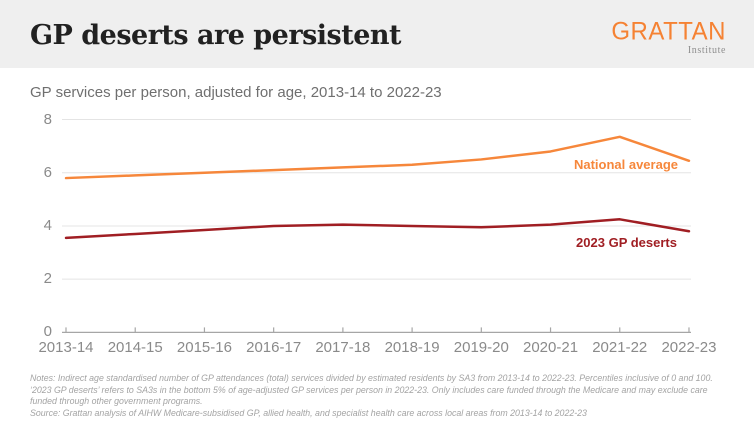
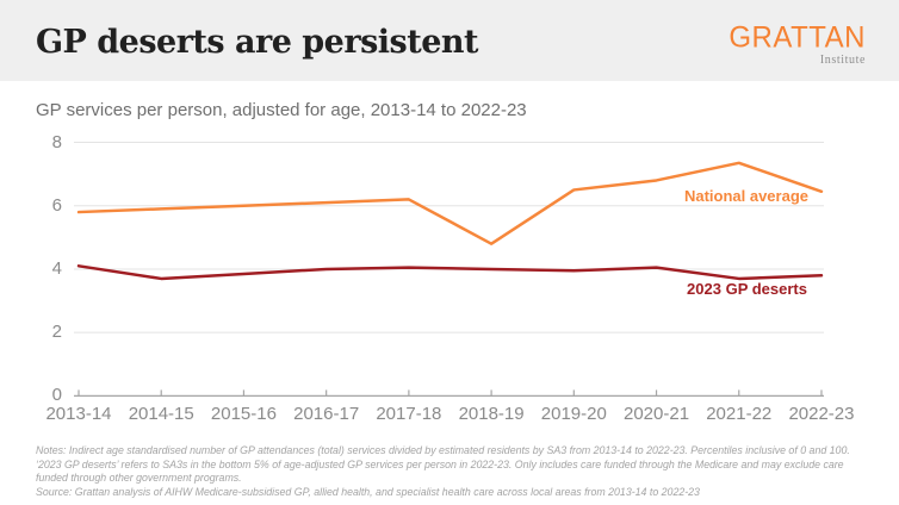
2023 GP deserts/2013-14: 3.5 -> 4.1
National average/2018-19: 6.3 -> 4.8
2023 GP deserts/2021-22: 4.2 -> 3.7
